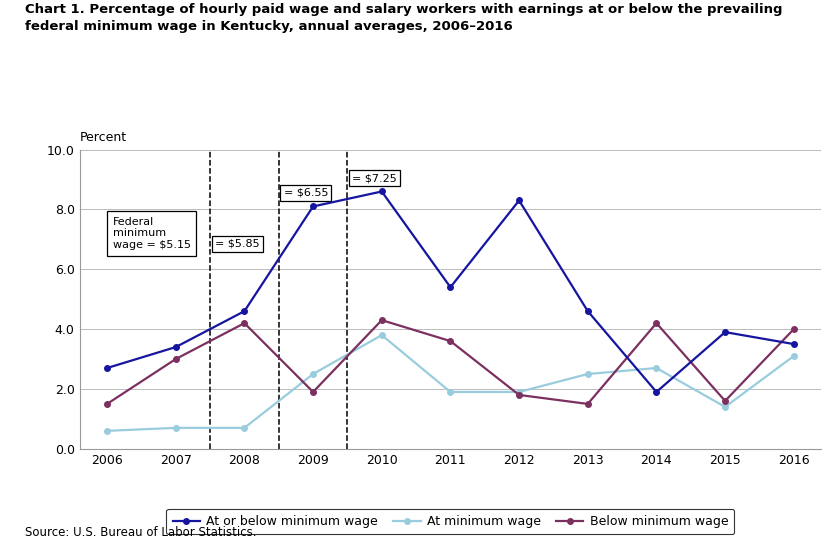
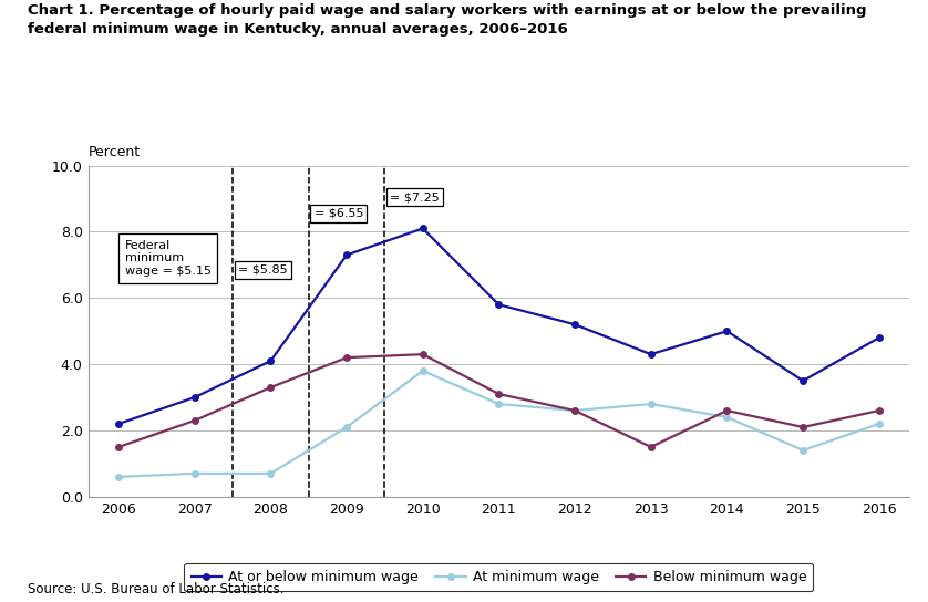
At or below minimum wage/2006: 2.7 -> 2.2
At or below minimum wage/2007: 3.4 -> 3.0
Below minimum wage/2007: 3.0 -> 2.3
At or below minimum wage/2008: 4.6 -> 4.1
Below minimum wage/2008: 4.2 -> 3.3
At or below minimum wage/2009: 8.1 -> 7.3
At minimum wage/2009: 2.5 -> 2.1
Below minimum wage/2009: 1.9 -> 4.2
At or below minimum wage/2010: 8.6 -> 8.1
At or below minimum wage/2011: 5.4 -> 5.8
At minimum wage/2011: 1.9 -> 2.8
Below minimum wage/2011: 3.6 -> 3.1
At or below minimum wage/2012: 8.3 -> 5.2
At minimum wage/2012: 1.9 -> 2.6
Below minimum wage/2012: 1.8 -> 2.6
At or below minimum wage/2013: 4.6 -> 4.3
At minimum wage/2013: 2.5 -> 2.8
At or below minimum wage/2014: 1.9 -> 5.0
At minimum wage/2014: 2.7 -> 2.4
Below minimum wage/2014: 4.2 -> 2.6
At or below minimum wage/2015: 3.9 -> 3.5
Below minimum wage/2015: 1.6 -> 2.1
At or below minimum wage/2016: 3.5 -> 4.8
At minimum wage/2016: 3.1 -> 2.2
Below minimum wage/2016: 4.0 -> 2.6
